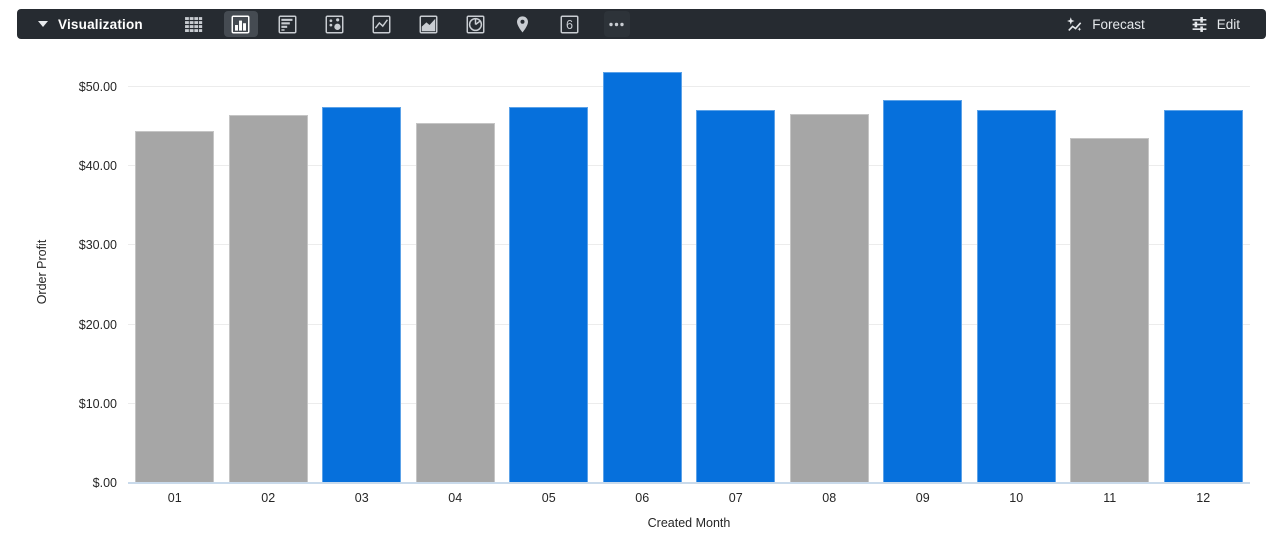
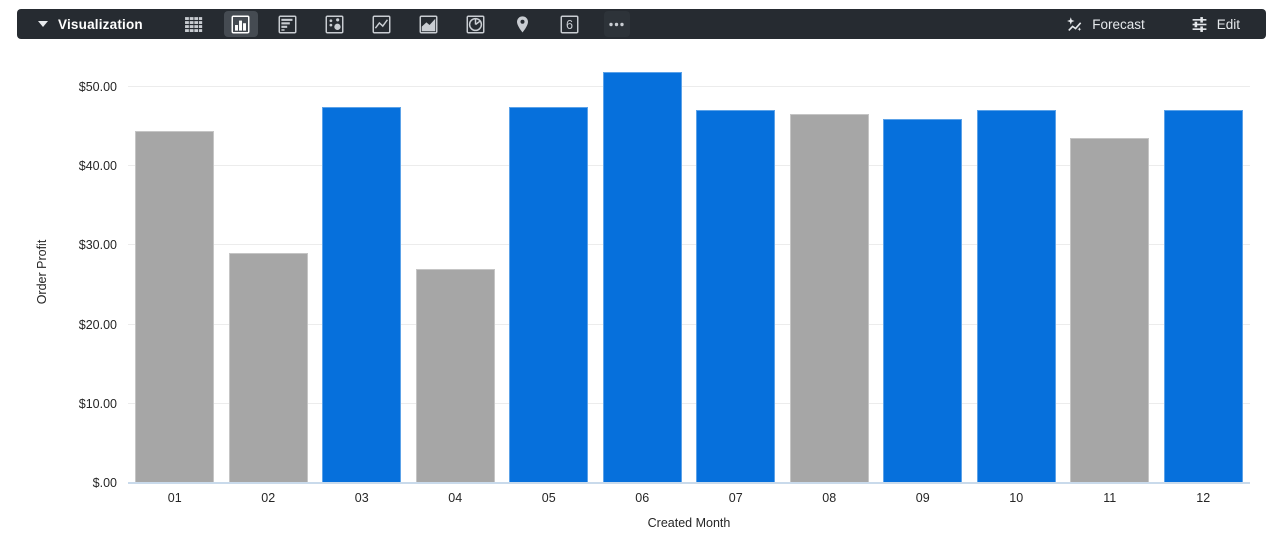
02: $46 -> $29
04: $46 -> $27
09: $48 -> $46
